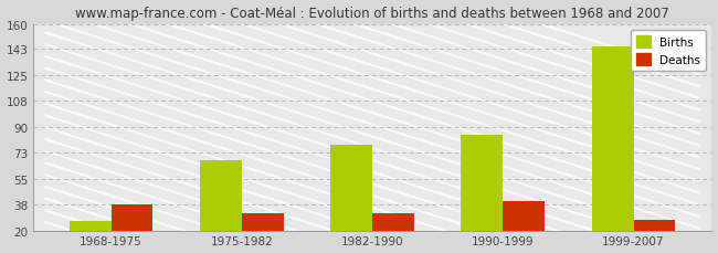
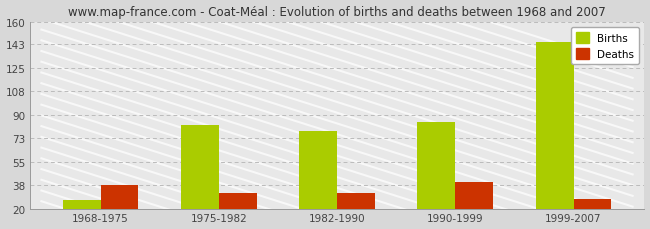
Births/1975-1982: 68 -> 83
